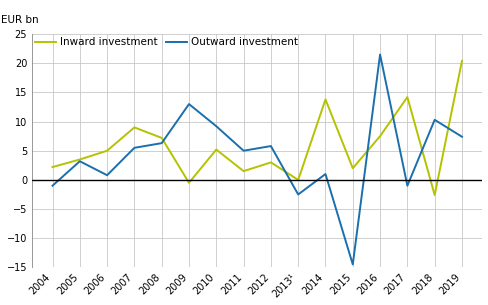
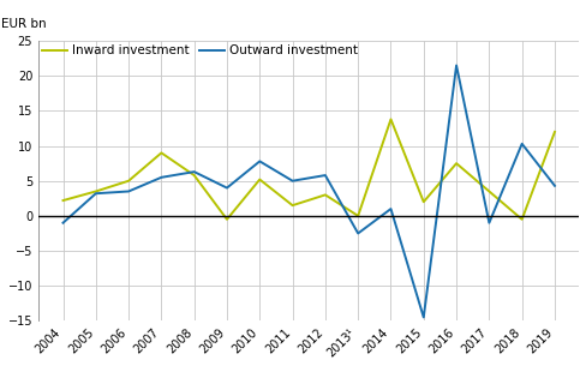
Outward investment/2006: 0.8 -> 3.5
Inward investment/2008: 7.2 -> 5.8
Outward investment/2009: 13.0 -> 4.0
Outward investment/2010: 9.2 -> 7.8
Inward investment/2017: 14.2 -> 3.5
Inward investment/2018: -2.6 -> -0.5
Inward investment/2019: 20.4 -> 12.0
Outward investment/2019: 7.4 -> 4.3
